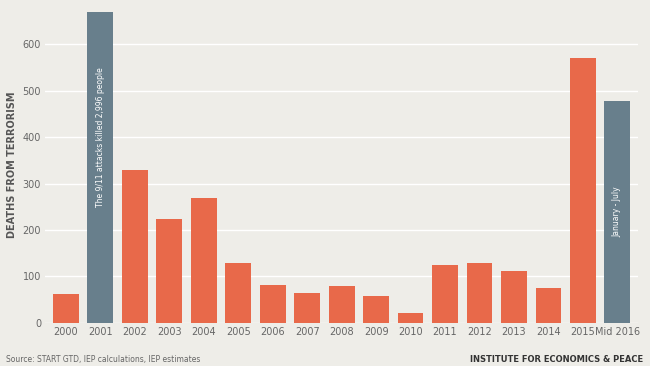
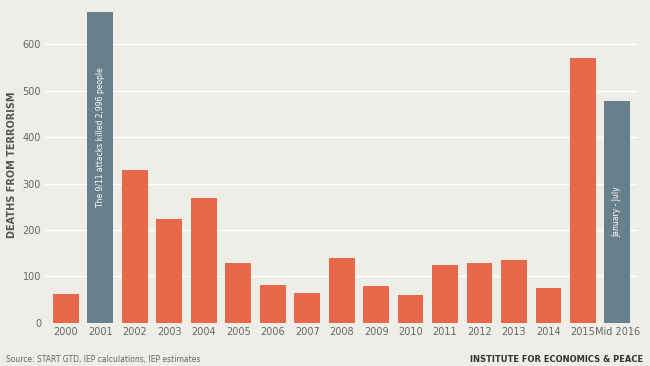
2008: 80 -> 140
2009: 57 -> 80
2010: 22 -> 60
2013: 112 -> 135
